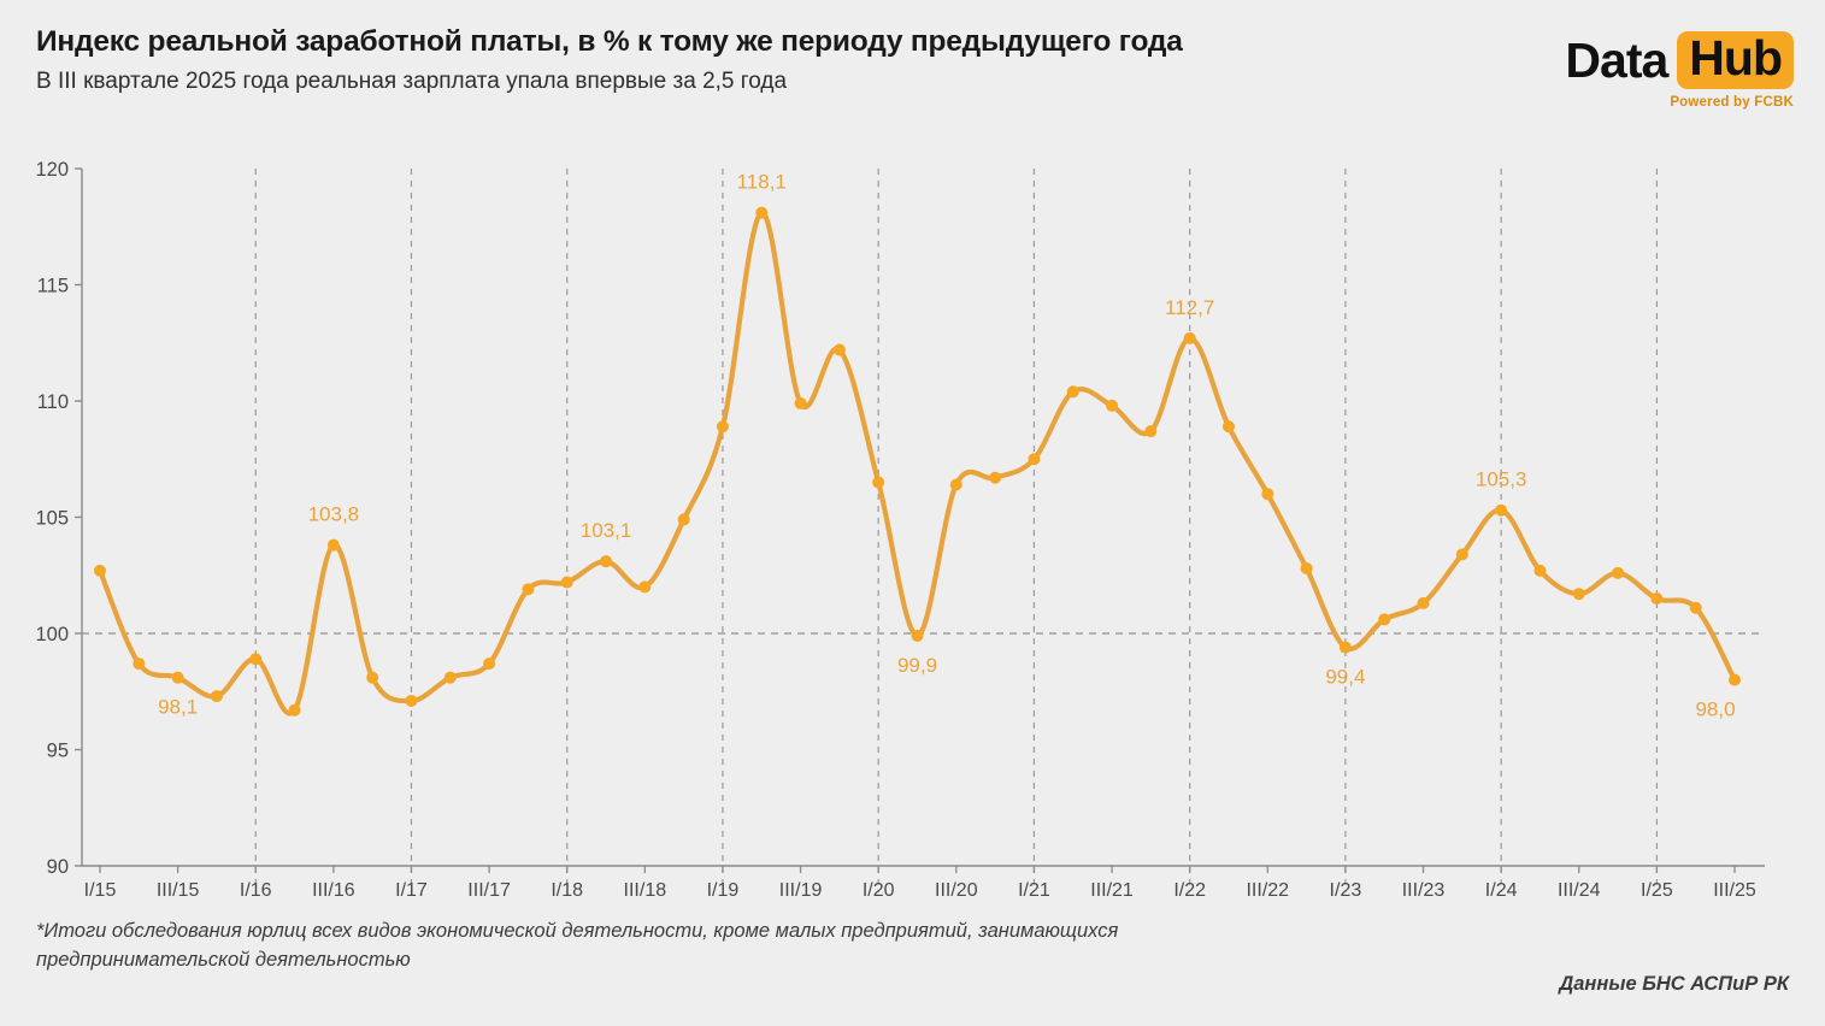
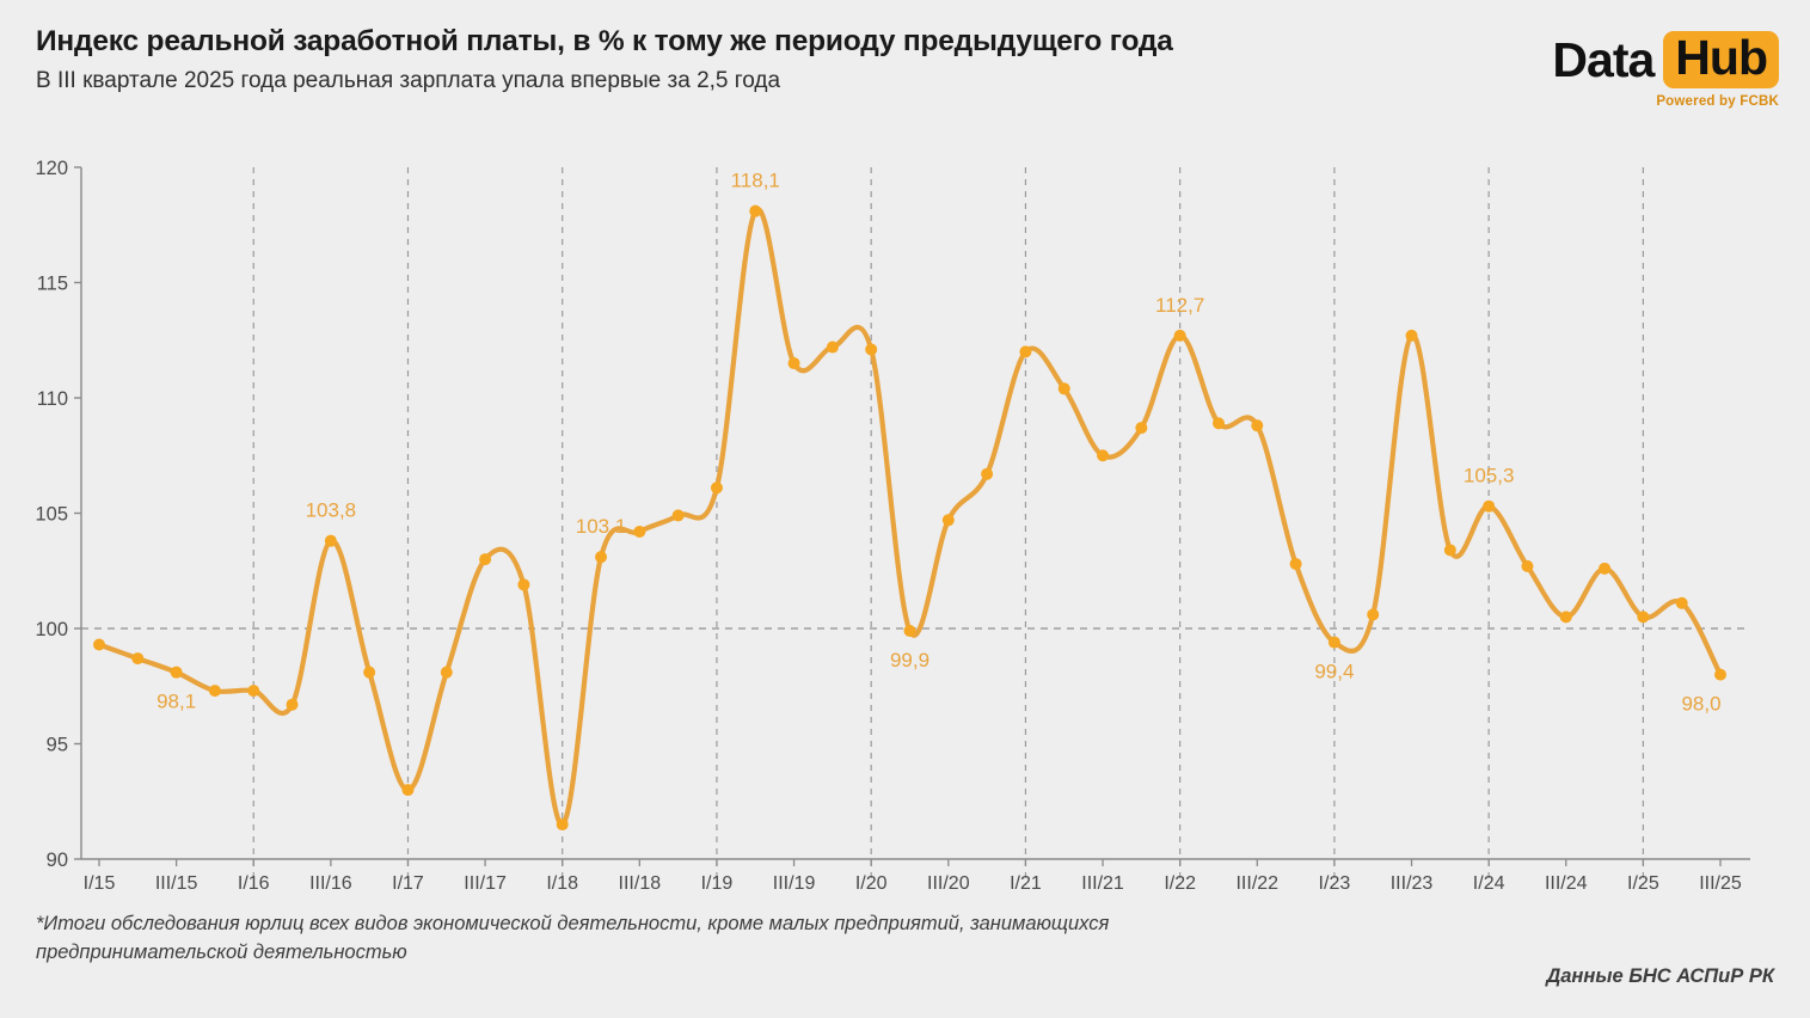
I/15: 102.7 -> 99.3
I/16: 98.9 -> 97.3
I/17: 97.1 -> 93.0
III/17: 98.7 -> 103.0
I/18: 102.2 -> 91.5
III/18: 102.0 -> 104.2
I/19: 108.9 -> 106.1
III/19: 109.9 -> 111.5
I/20: 106.5 -> 112.1
III/20: 106.4 -> 104.7
I/21: 107.5 -> 112.0
III/21: 109.8 -> 107.5
III/22: 106.0 -> 108.8
III/23: 101.3 -> 112.7
III/24: 101.7 -> 100.5
I/25: 101.5 -> 100.5
